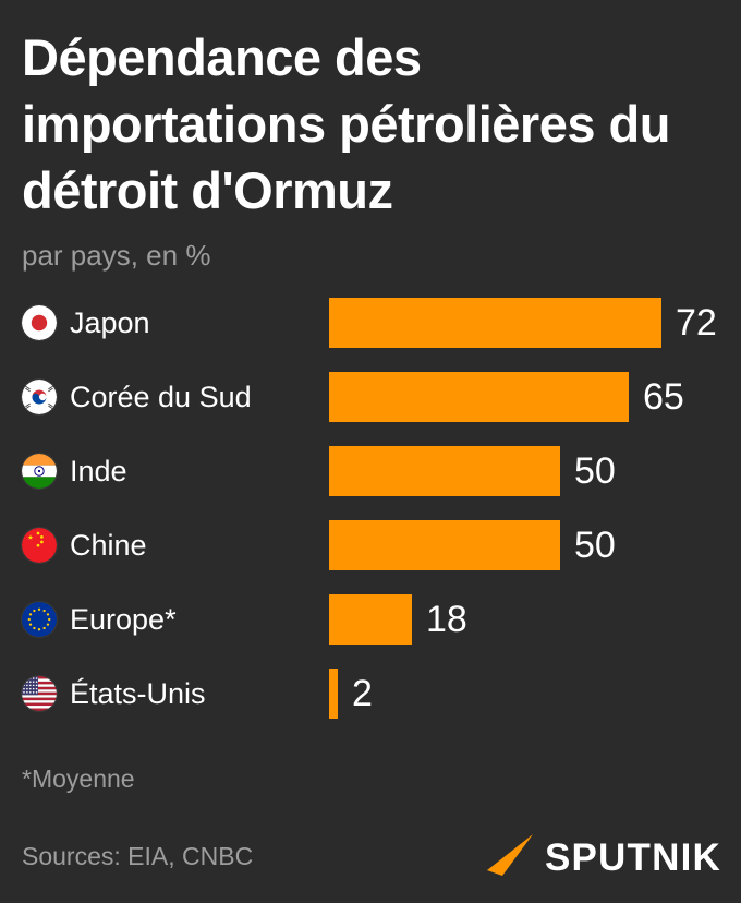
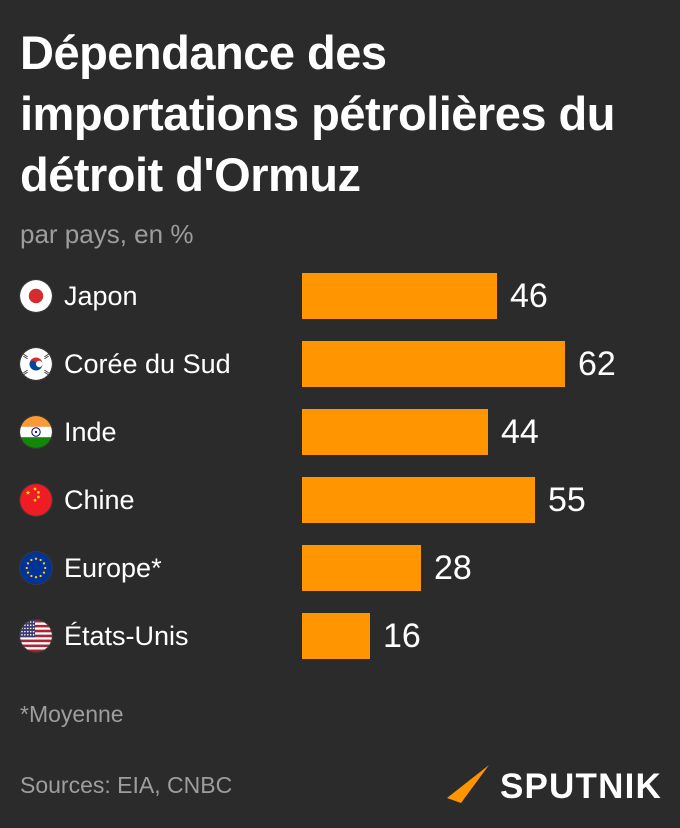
Japon: 72 -> 46
Corée du Sud: 65 -> 62
Inde: 50 -> 44
Chine: 50 -> 55
Europe*: 18 -> 28
États-Unis: 2 -> 16
